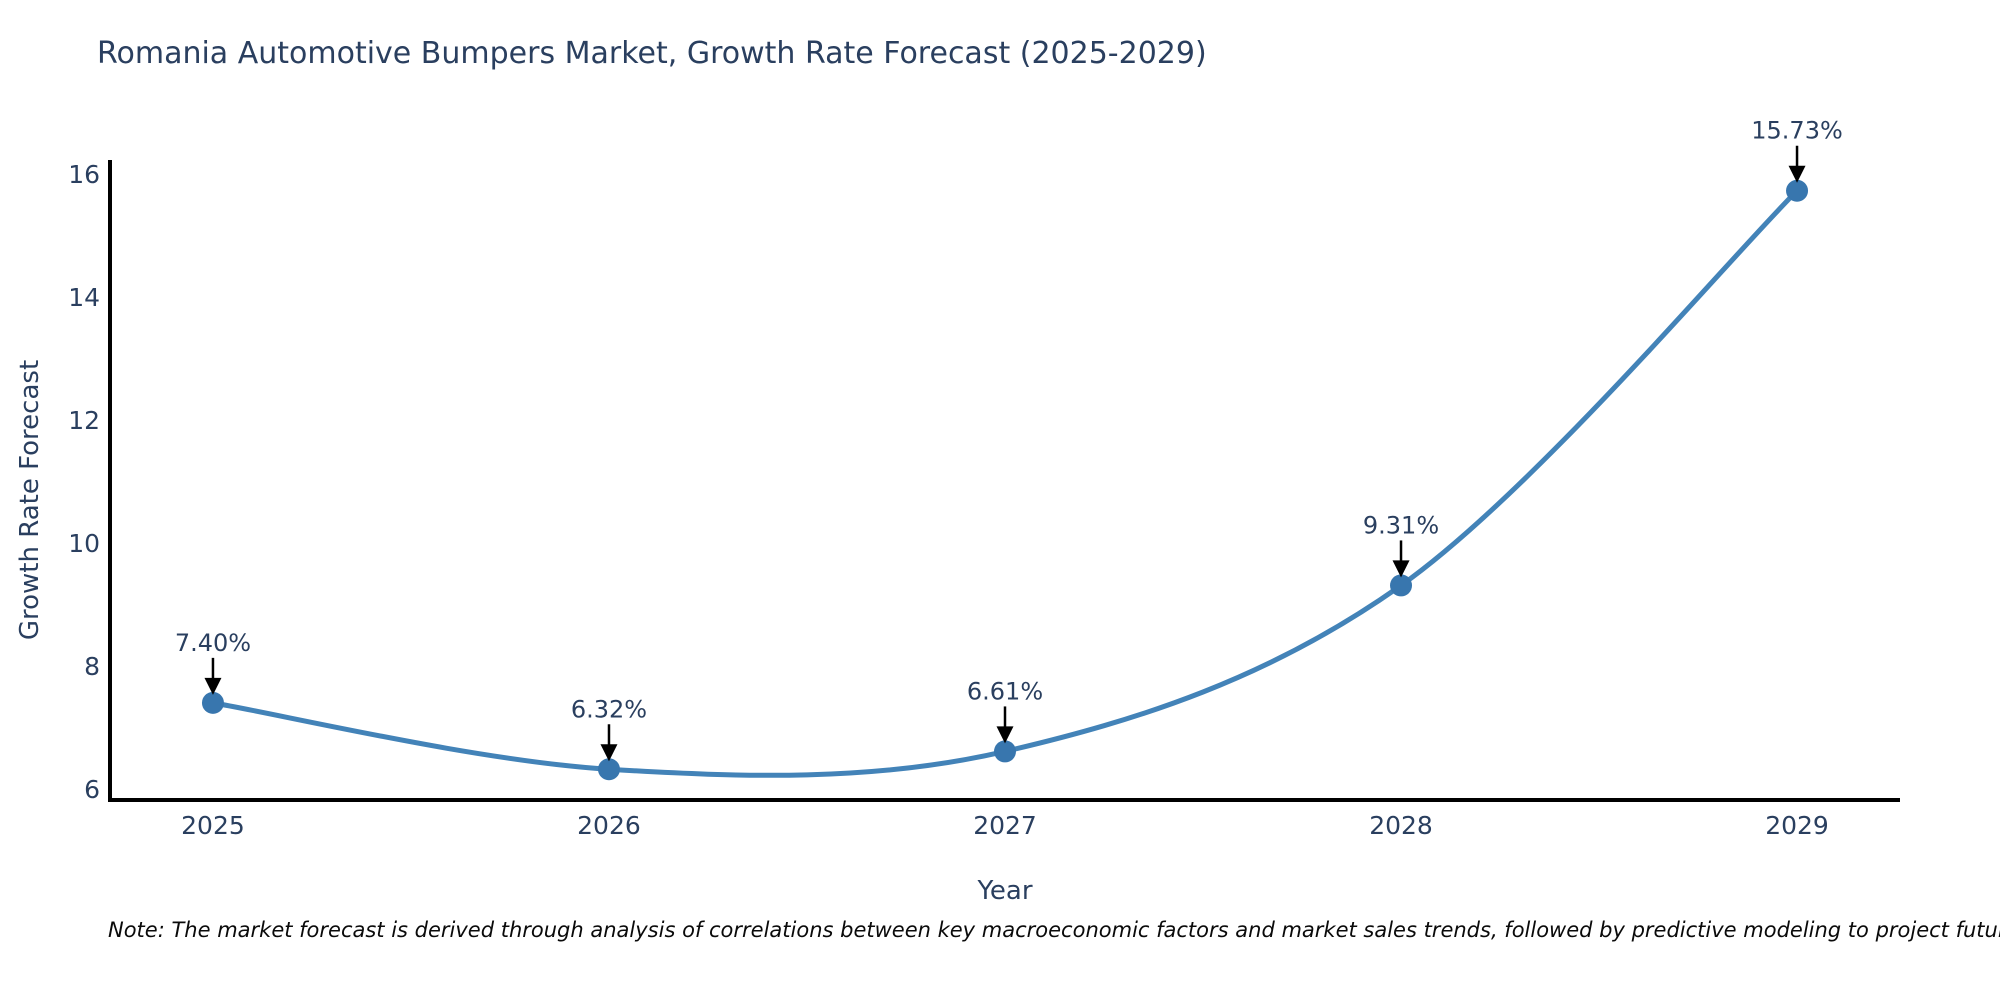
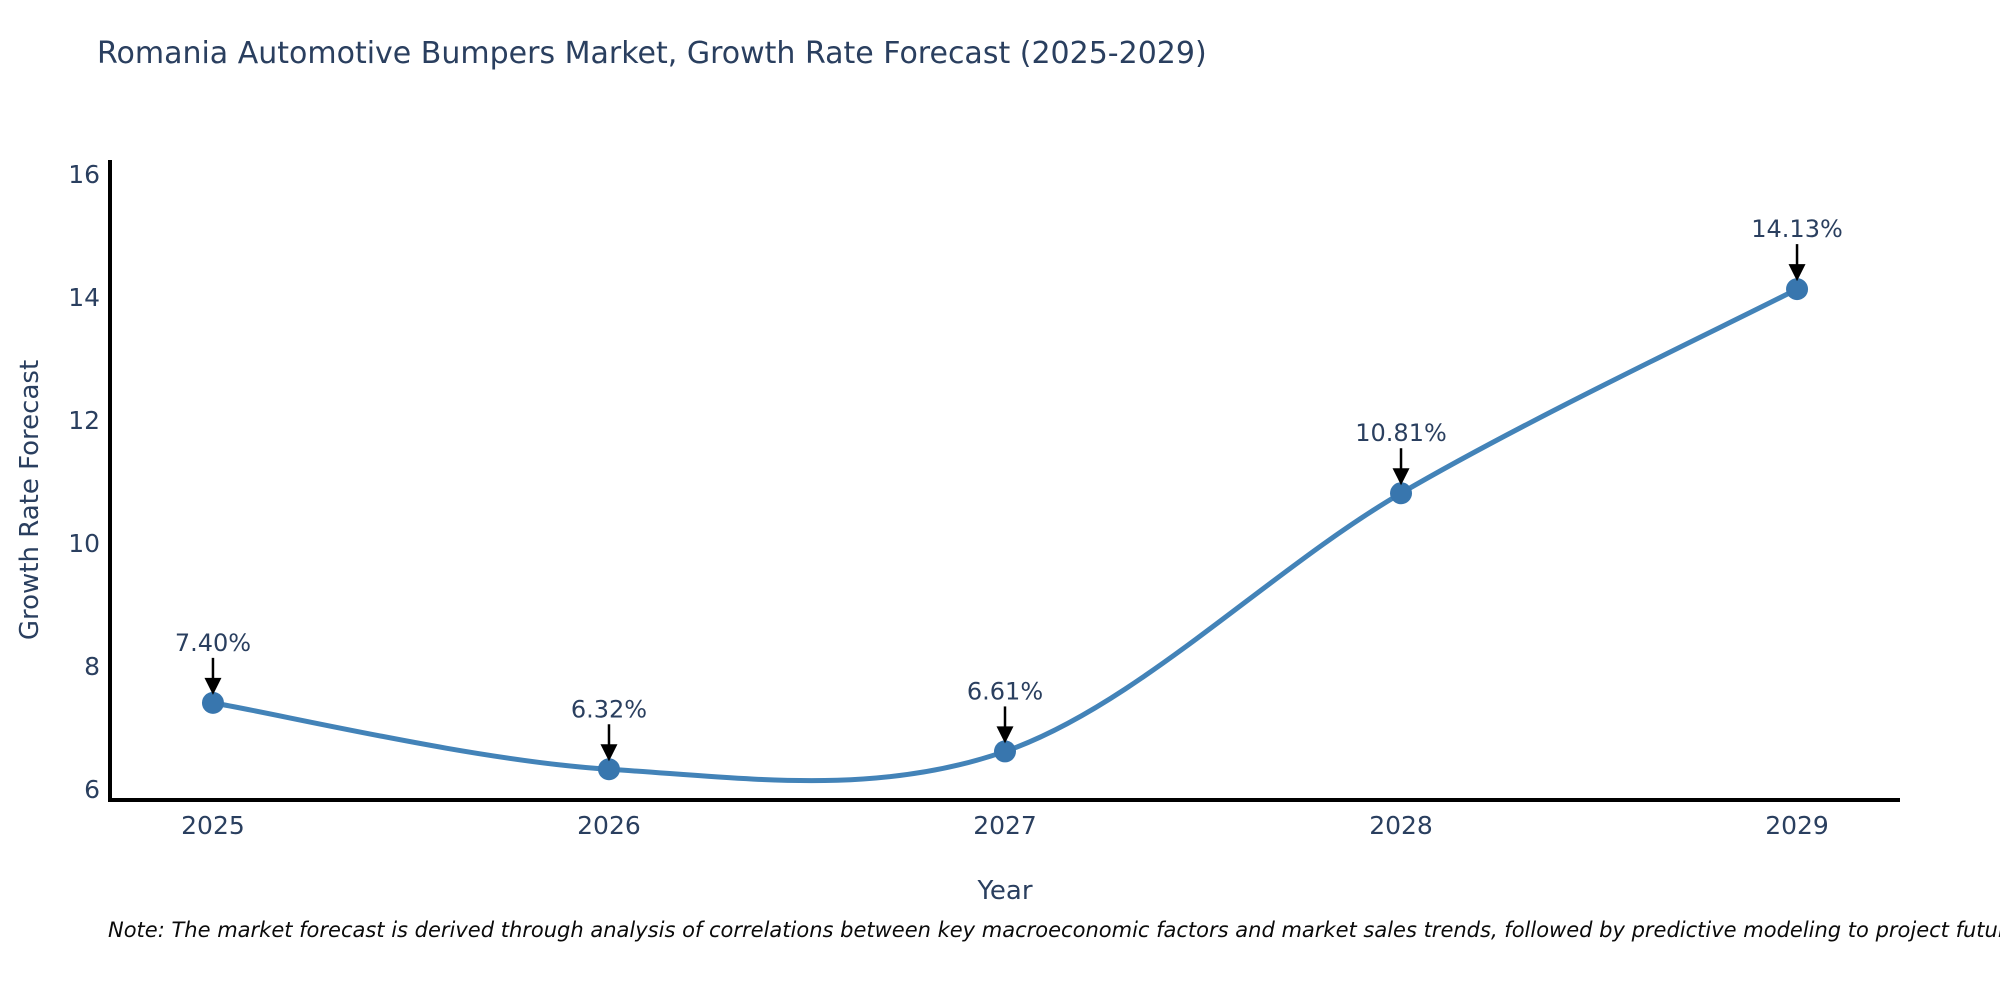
2028: 9.31% -> 10.81%
2029: 15.73% -> 14.13%
